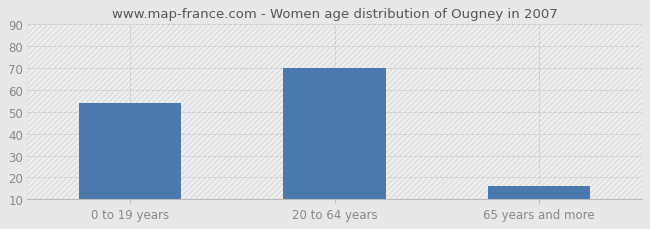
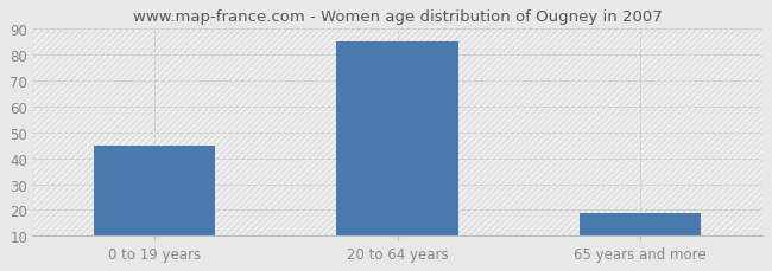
0 to 19 years: 54 -> 45
20 to 64 years: 70 -> 85
65 years and more: 16 -> 19
